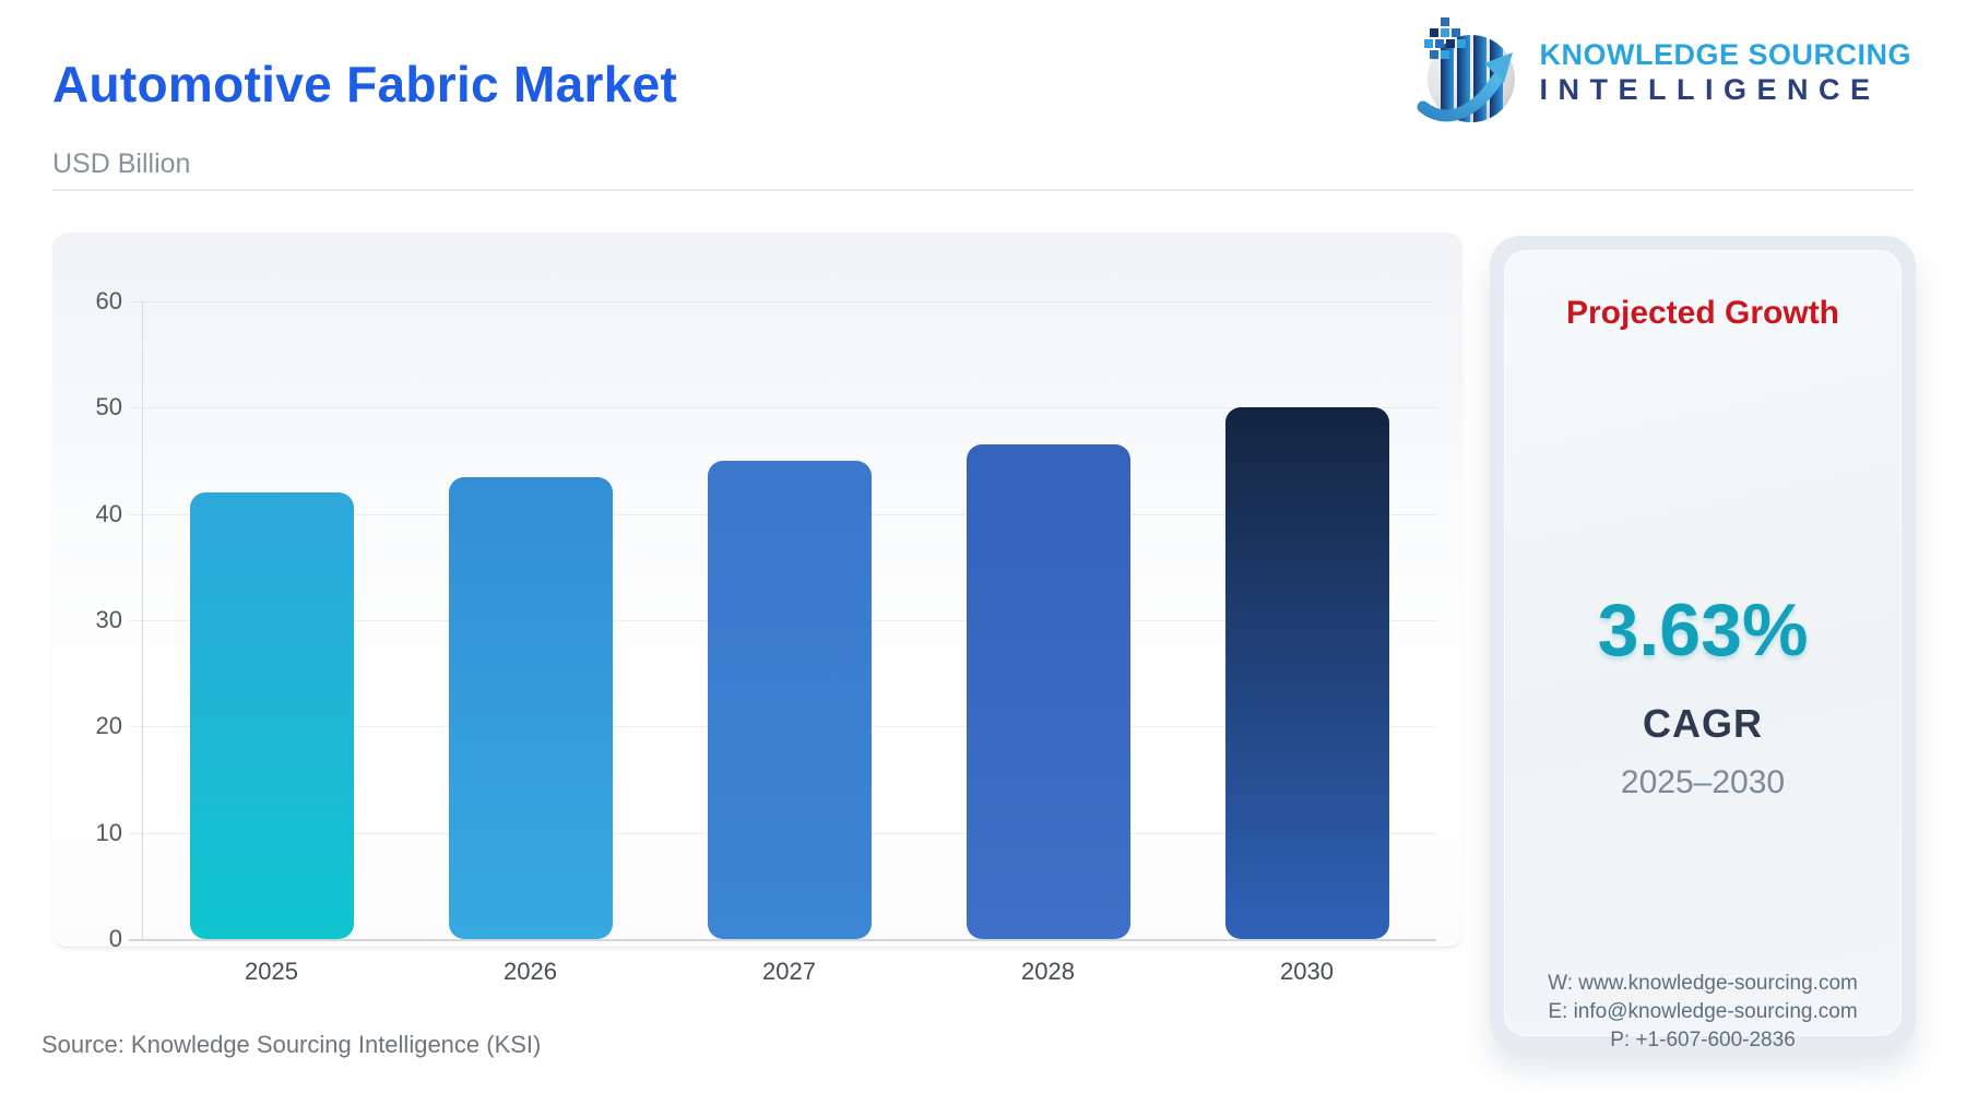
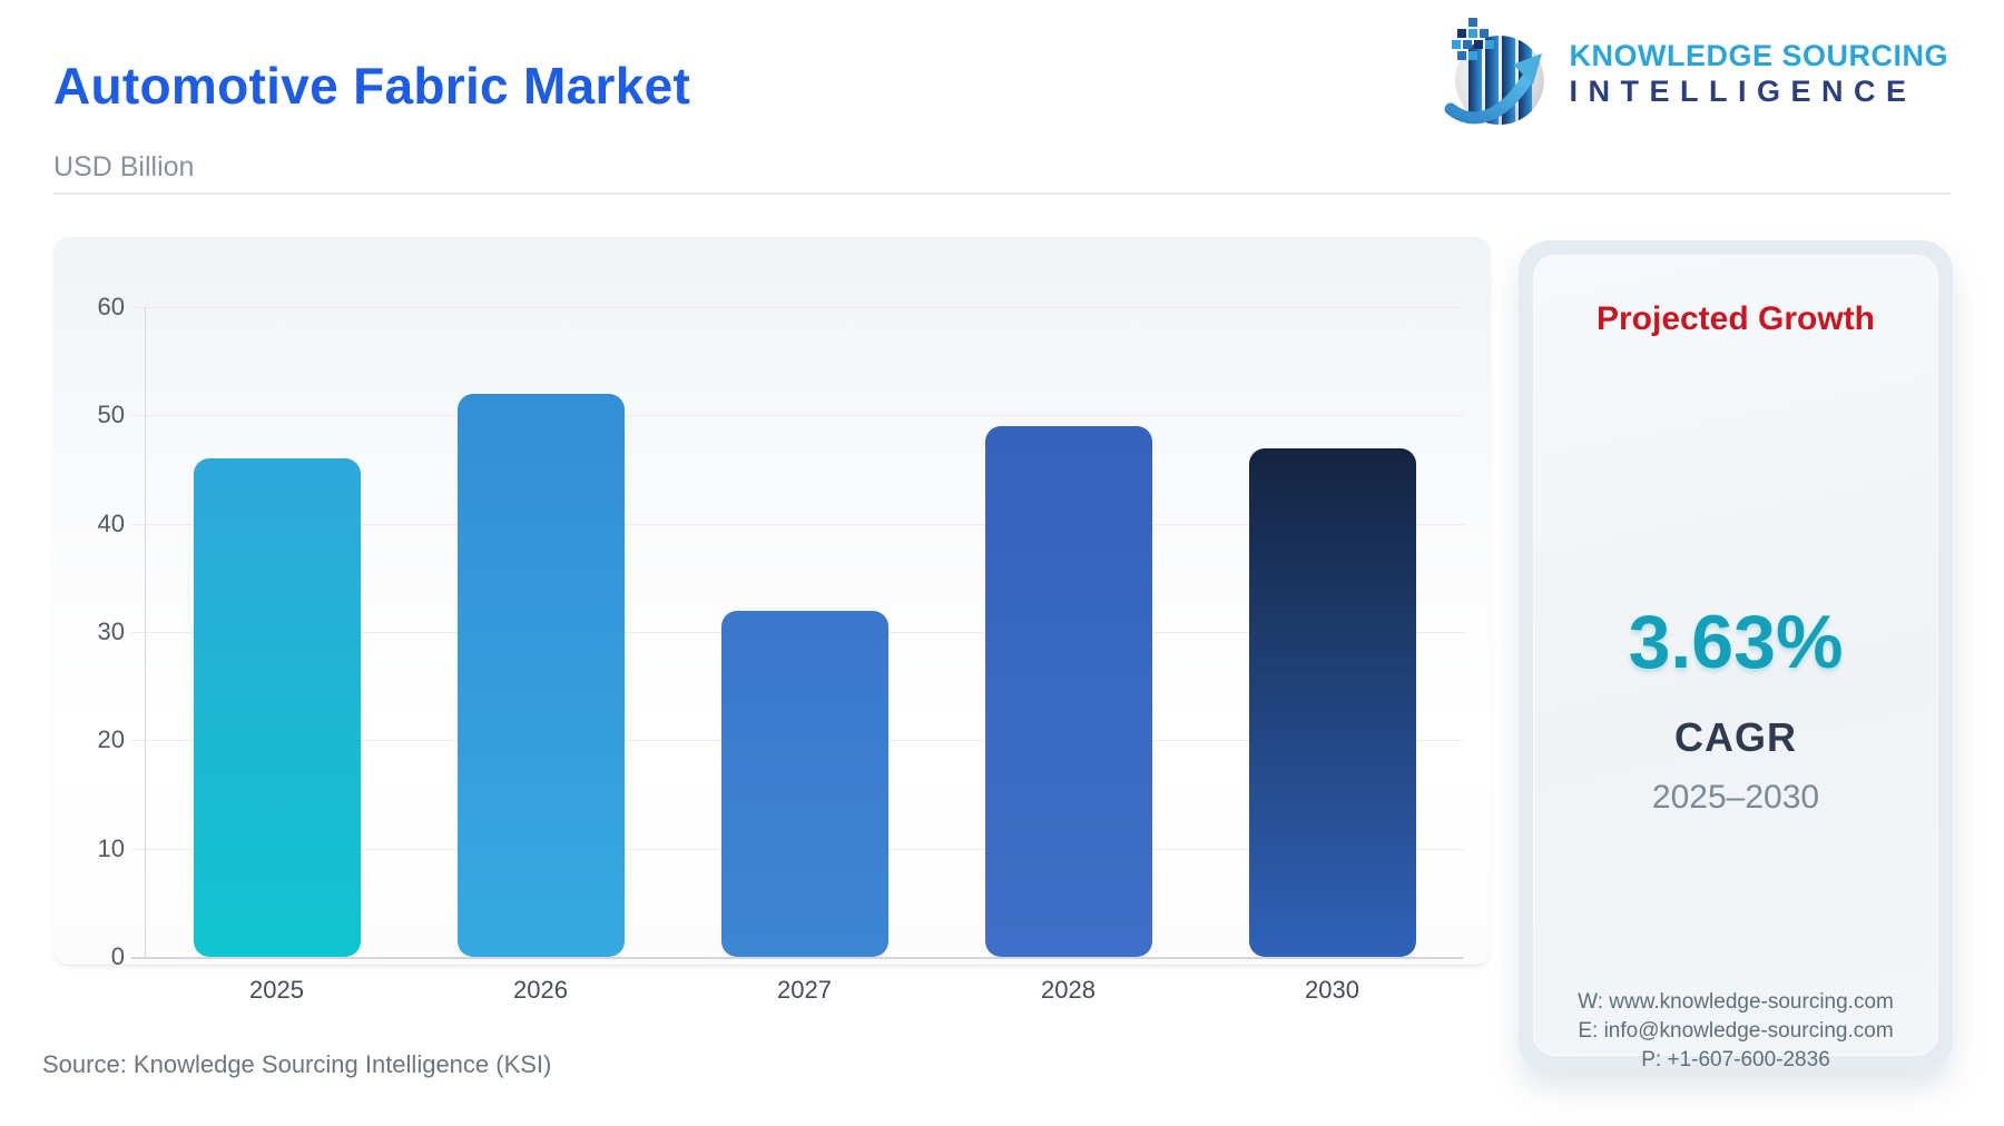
2025: 42 -> 46
2026: 44 -> 52
2027: 45 -> 32
2028: 46 -> 49
2030: 50 -> 47
